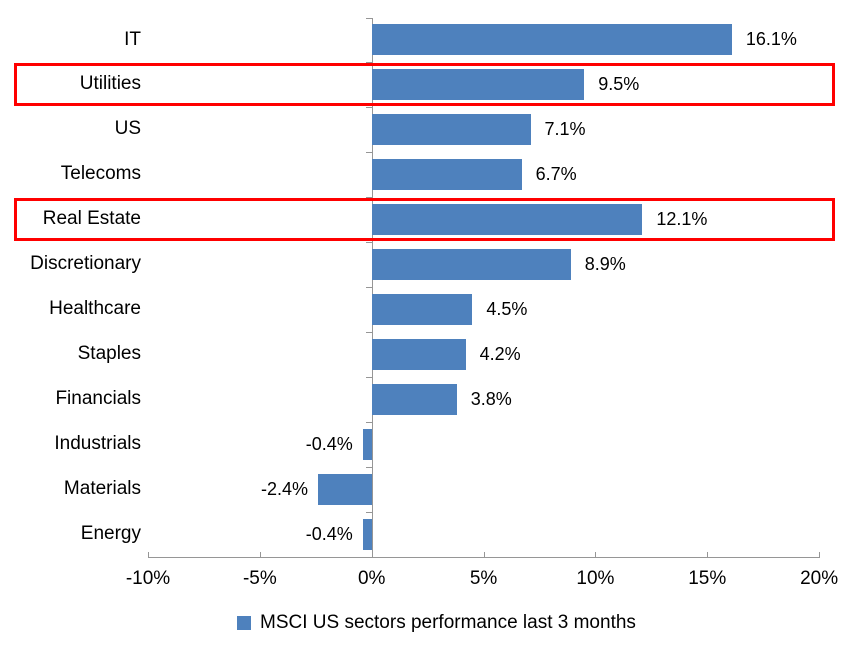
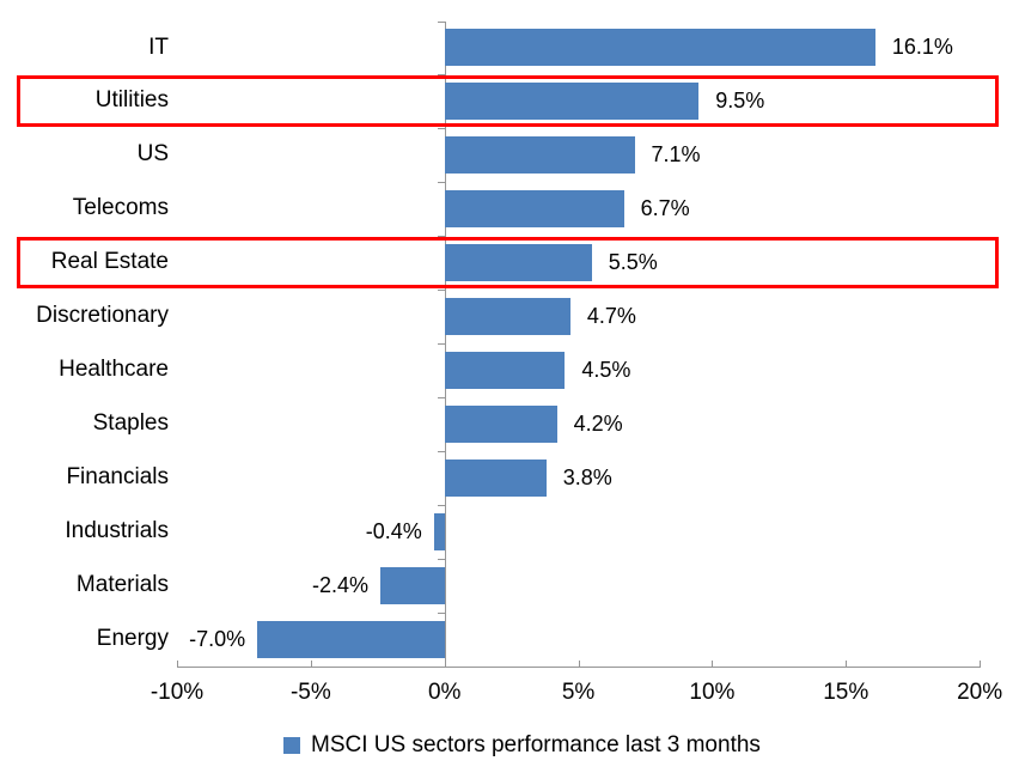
Real Estate: 12.1% -> 5.5%
Discretionary: 8.9% -> 4.7%
Energy: -0.4% -> -7.0%
